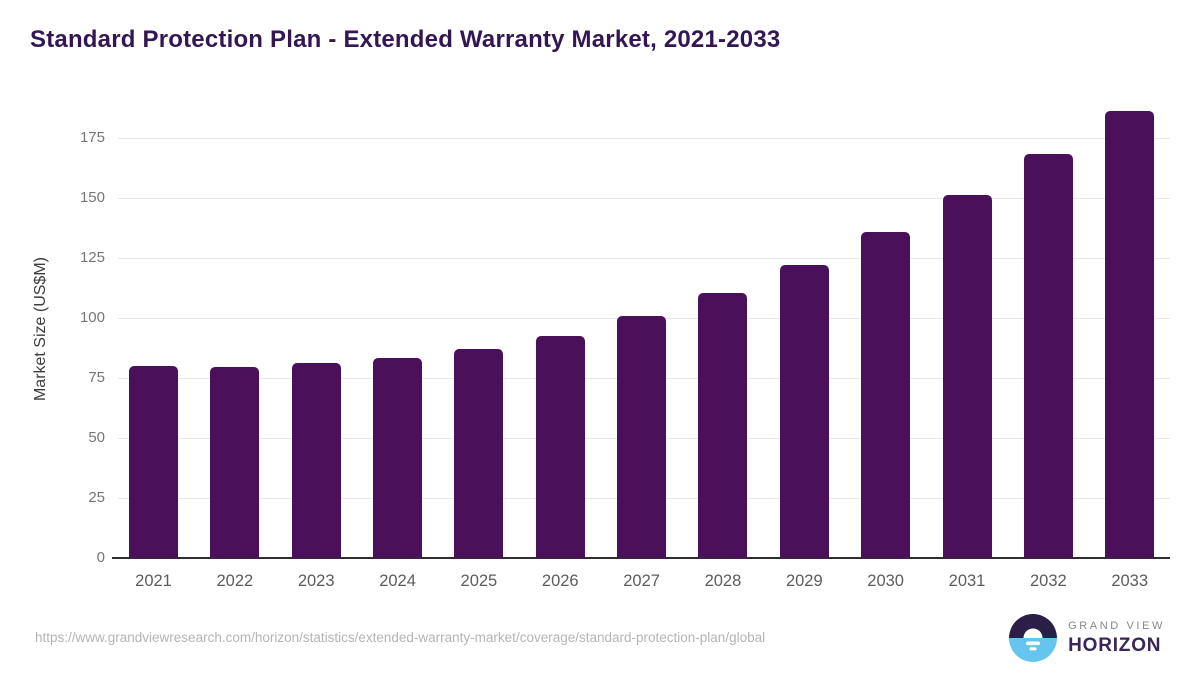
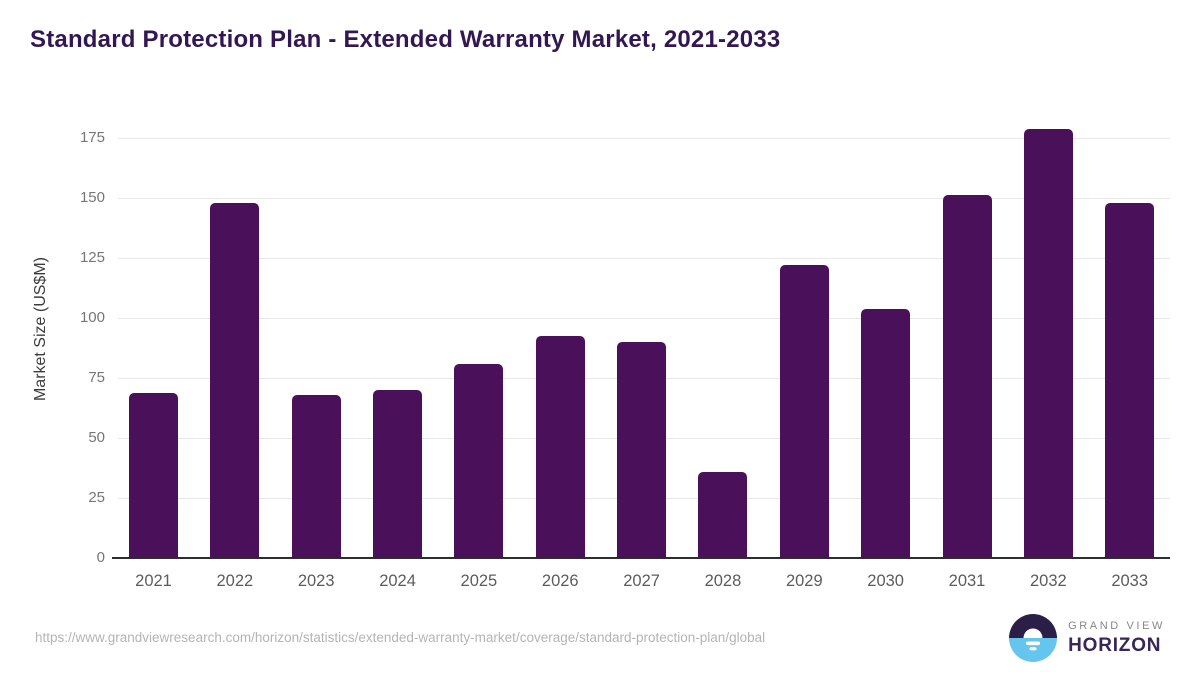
2021: 80 -> 69
2022: 80 -> 148
2023: 81 -> 68
2024: 83 -> 70
2025: 87 -> 81
2027: 101 -> 90
2028: 110 -> 36
2030: 136 -> 104
2032: 168 -> 179
2033: 186 -> 148
